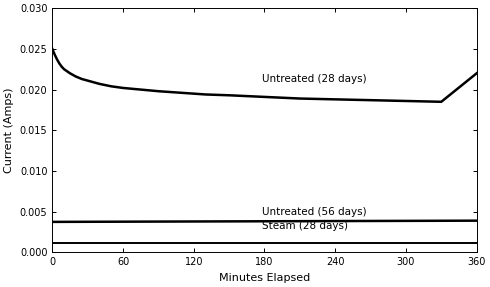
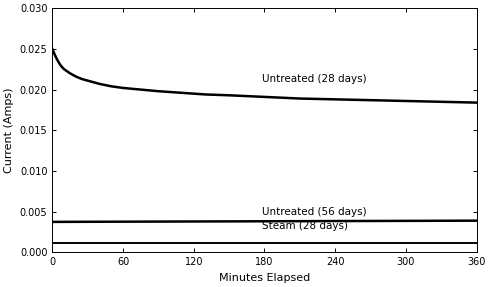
360: 0.0220 -> 0.0184
